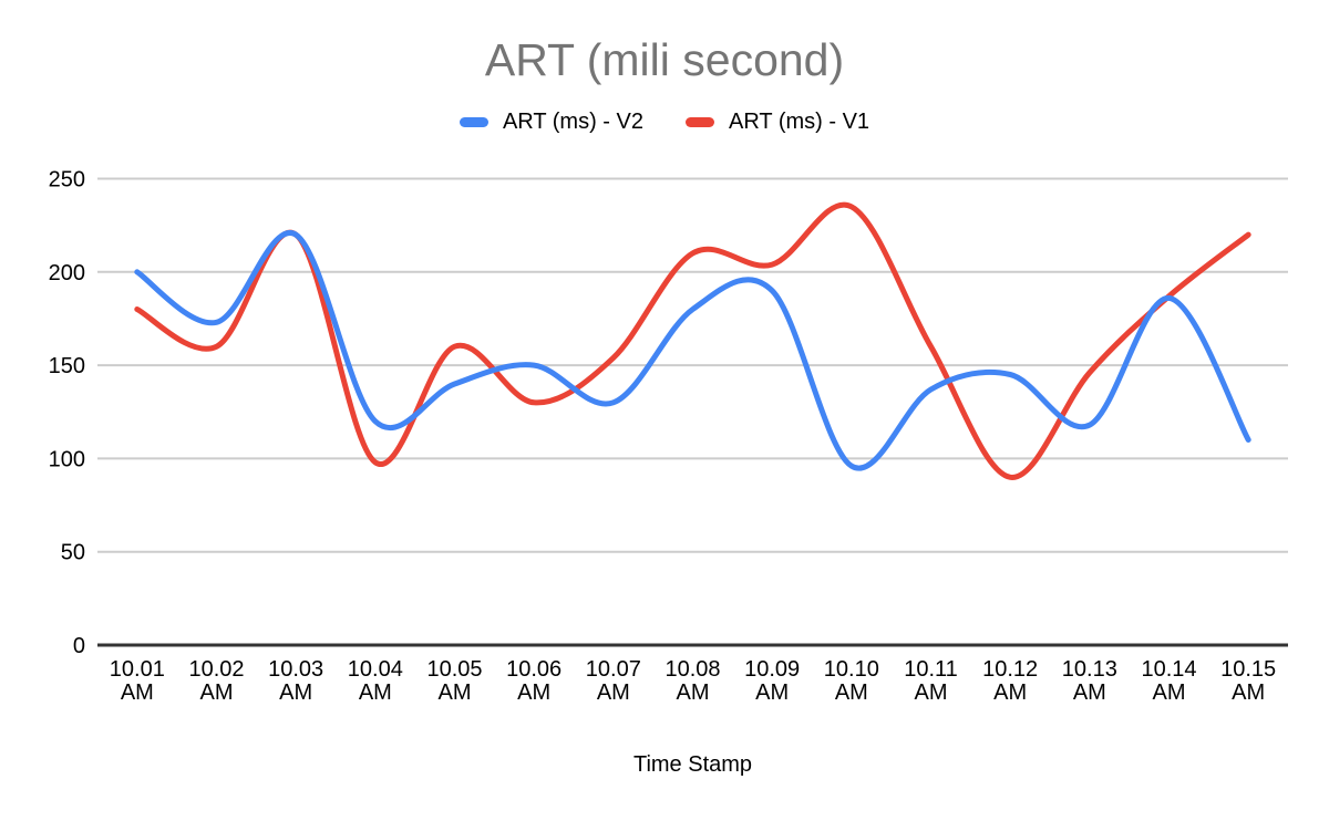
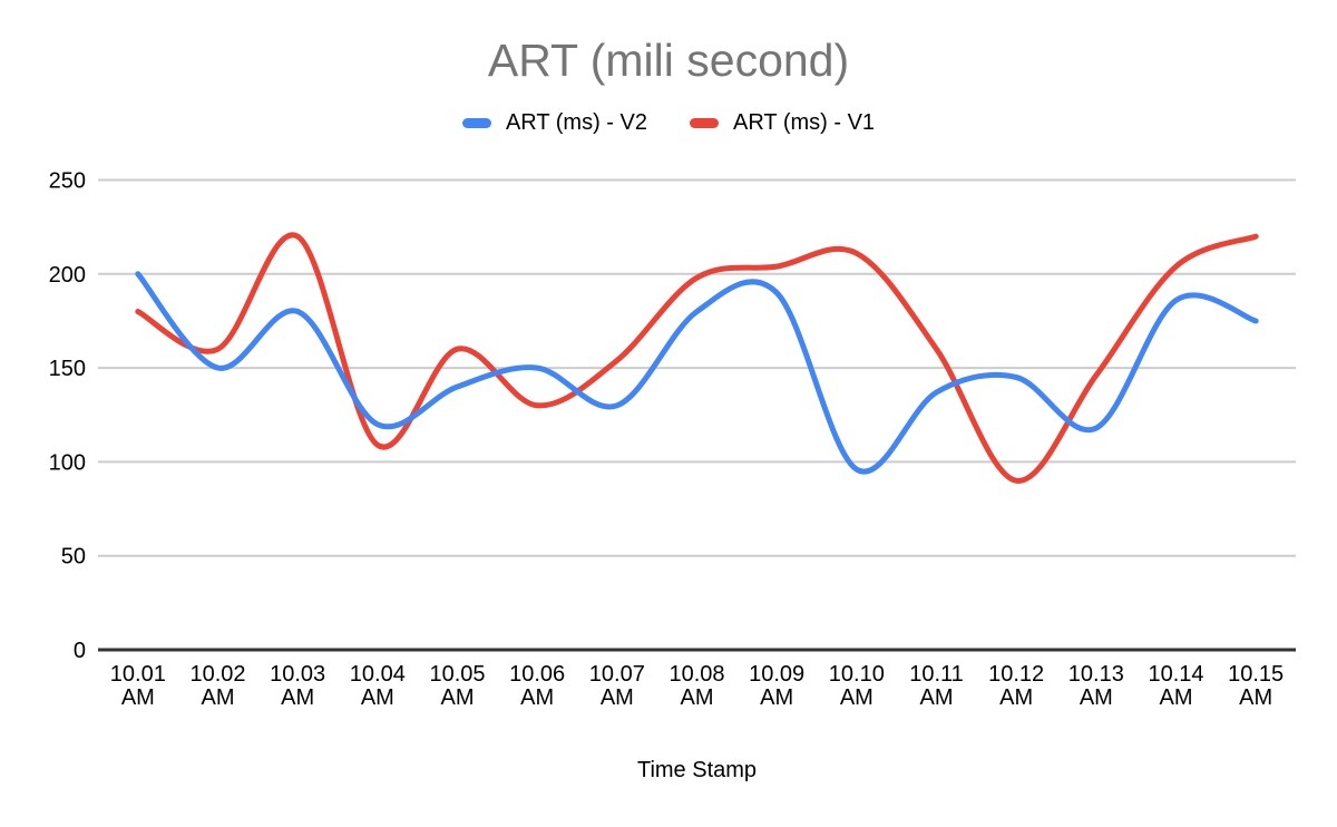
ART (ms) - V2/10.02 AM: 173 -> 150
ART (ms) - V2/10.03 AM: 220 -> 180
ART (ms) - V1/10.04 AM: 98 -> 109
ART (ms) - V1/10.08 AM: 210 -> 198
ART (ms) - V1/10.10 AM: 235 -> 211
ART (ms) - V1/10.14 AM: 187 -> 204
ART (ms) - V2/10.15 AM: 110 -> 175
